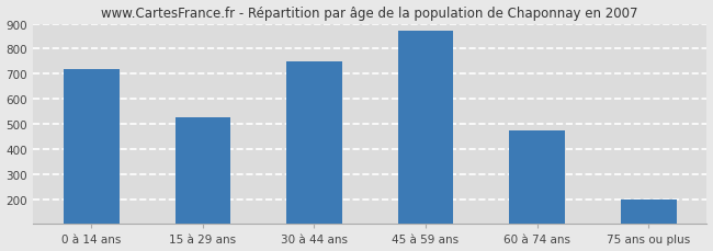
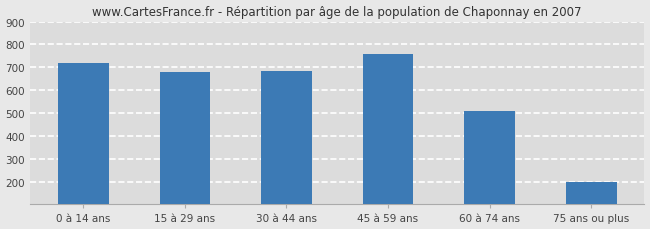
15 à 29 ans: 525 -> 680
30 à 44 ans: 750 -> 685
45 à 59 ans: 872 -> 760
60 à 74 ans: 474 -> 510
